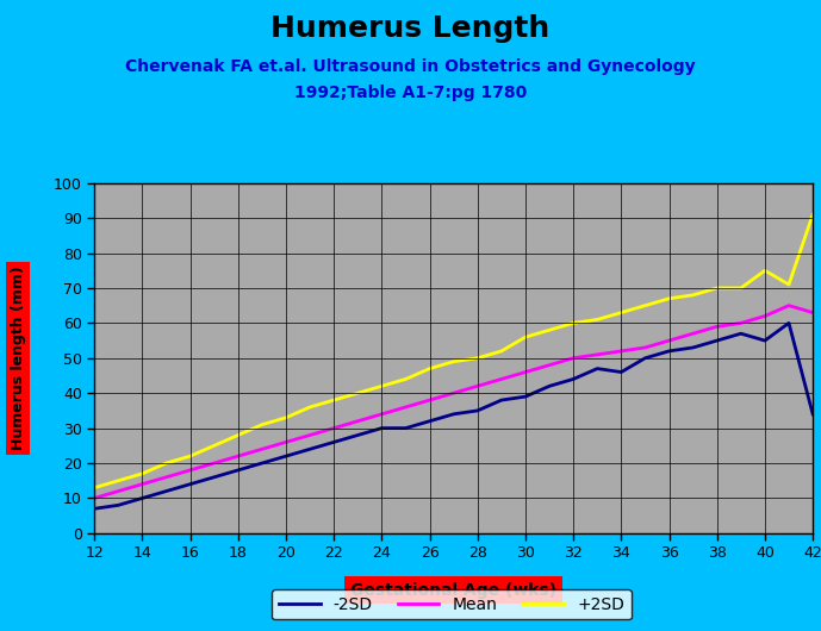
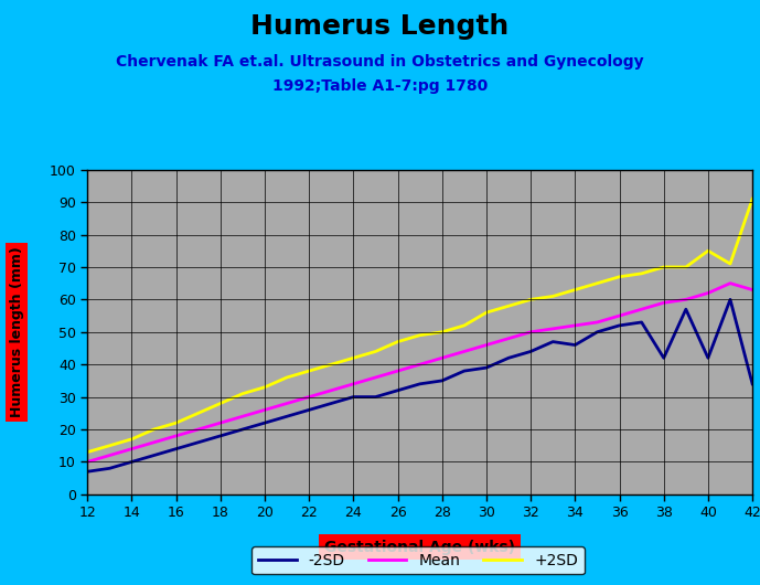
-2SD/38: 55 -> 42
-2SD/40: 55 -> 42
